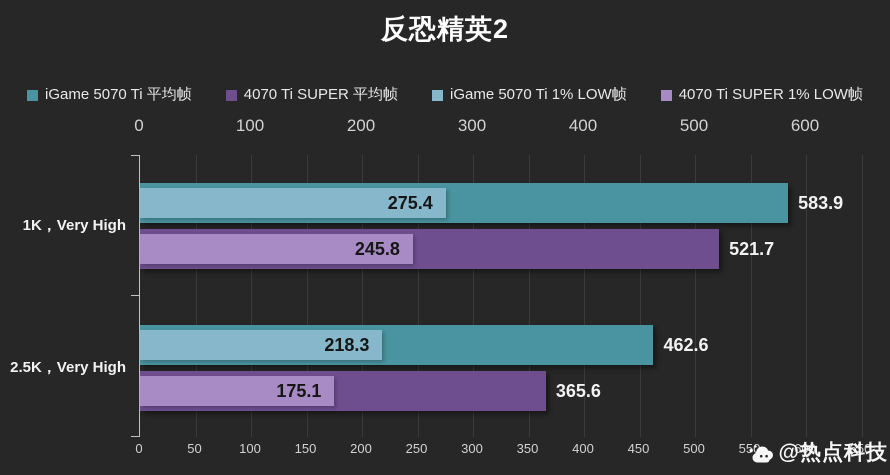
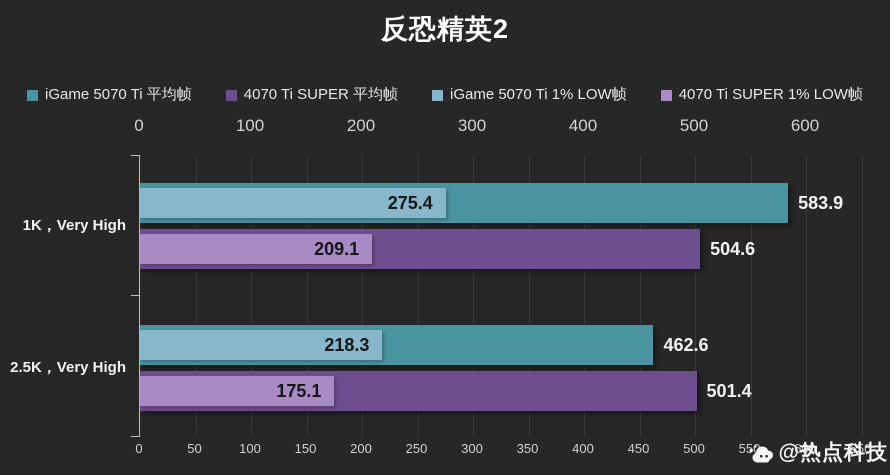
4070 Ti SUPER 平均帧/1K，Very High: 521.7 -> 504.6
4070 Ti SUPER 1% LOW帧/1K，Very High: 245.8 -> 209.1
4070 Ti SUPER 平均帧/2.5K，Very High: 365.6 -> 501.4
